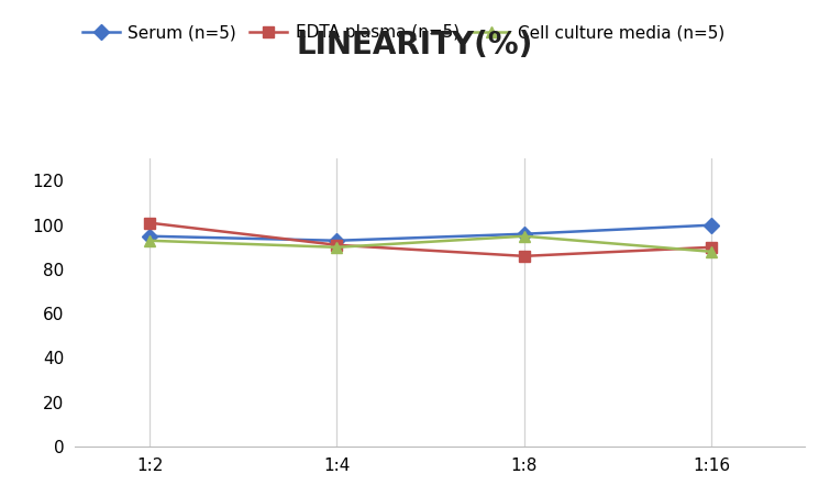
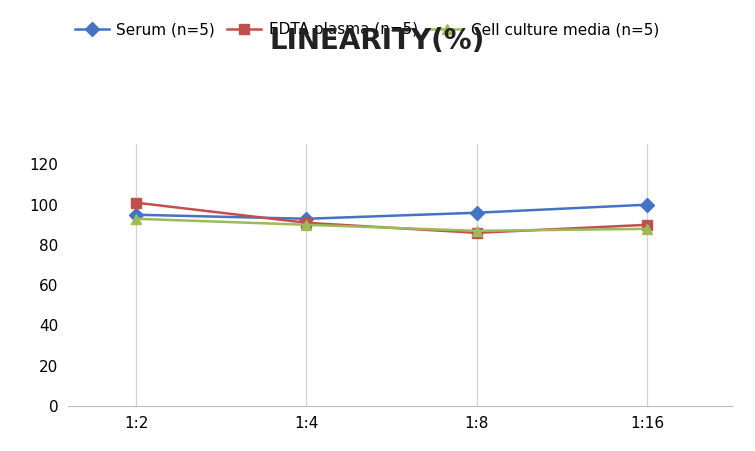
Cell culture media (n=5)/1:8: 95 -> 87
